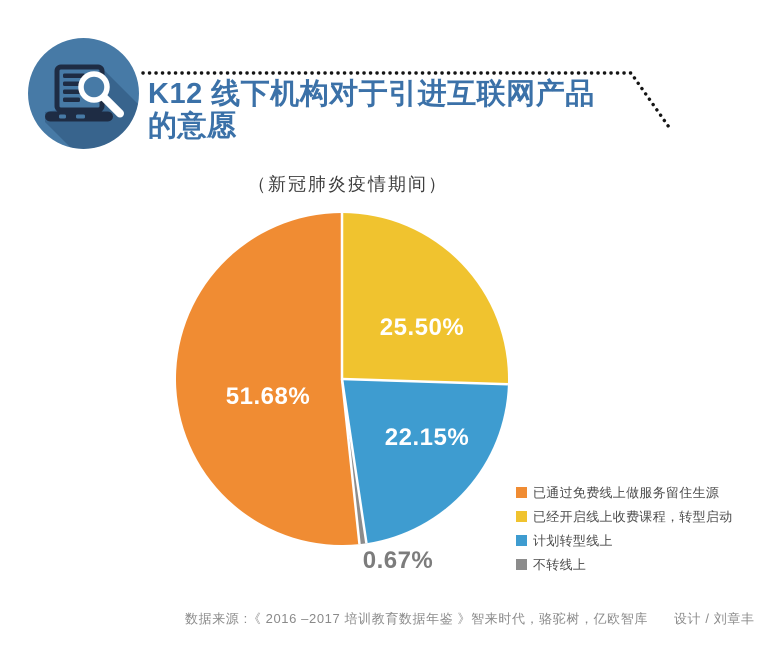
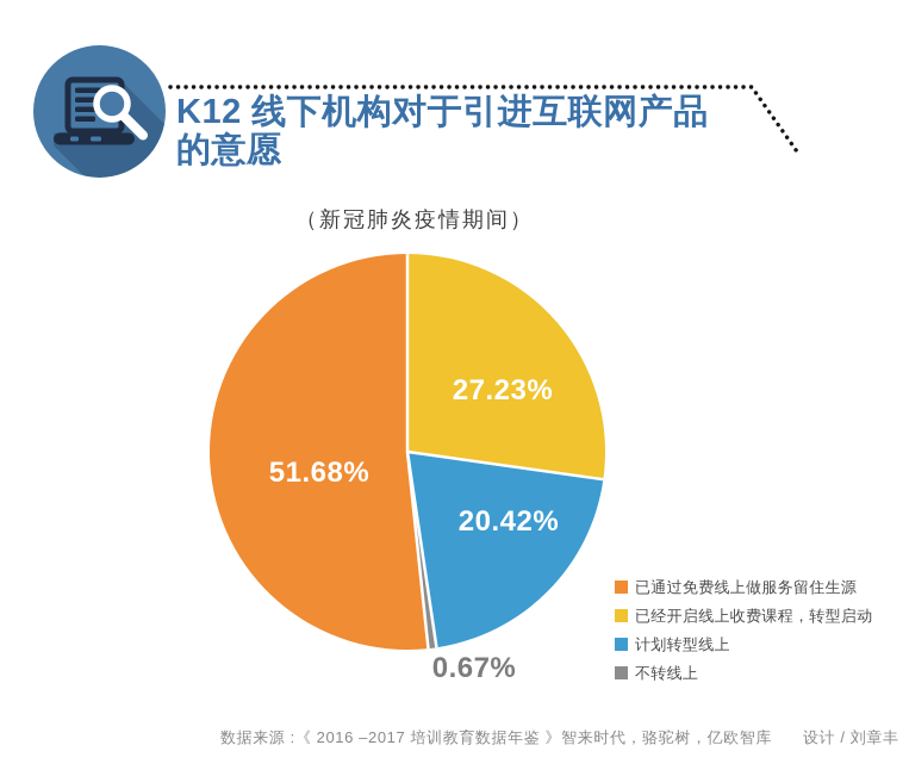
已经开启线上收费课程，转型启动: 25.50% -> 27.23%
计划转型线上: 22.15% -> 20.42%
